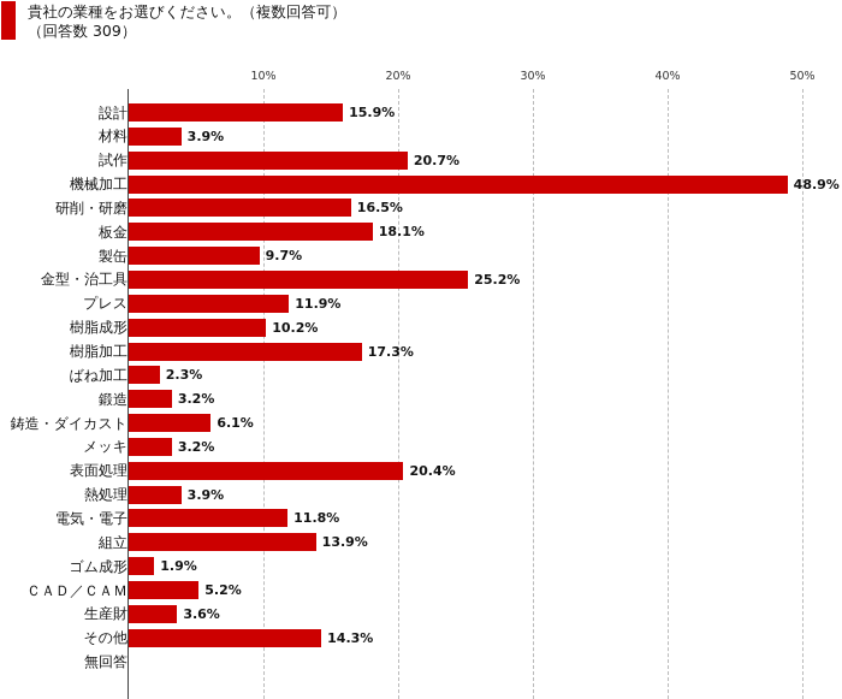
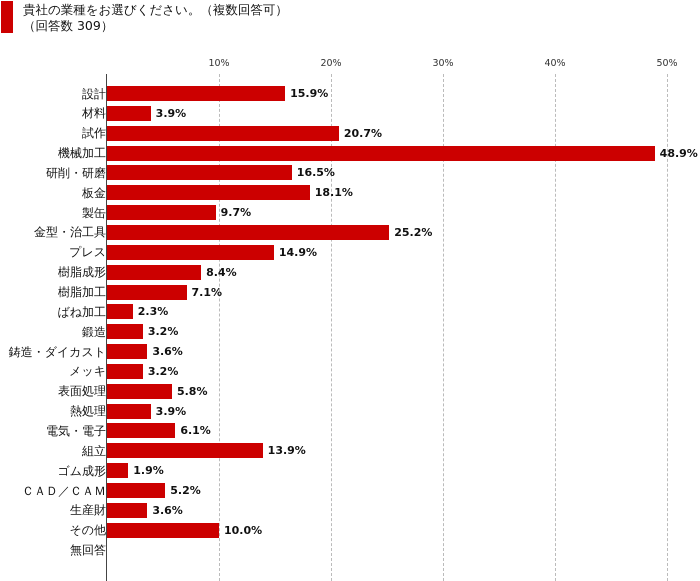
プレス: 11.9% -> 14.9%
樹脂成形: 10.2% -> 8.4%
樹脂加工: 17.3% -> 7.1%
鋳造・ダイカスト: 6.1% -> 3.6%
表面処理: 20.4% -> 5.8%
電気・電子: 11.8% -> 6.1%
その他: 14.3% -> 10.0%
